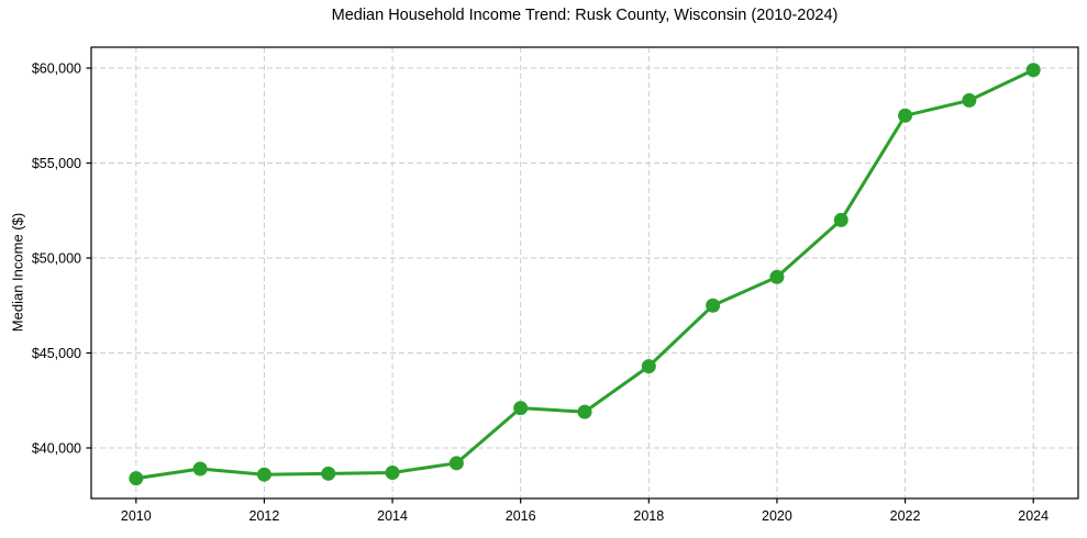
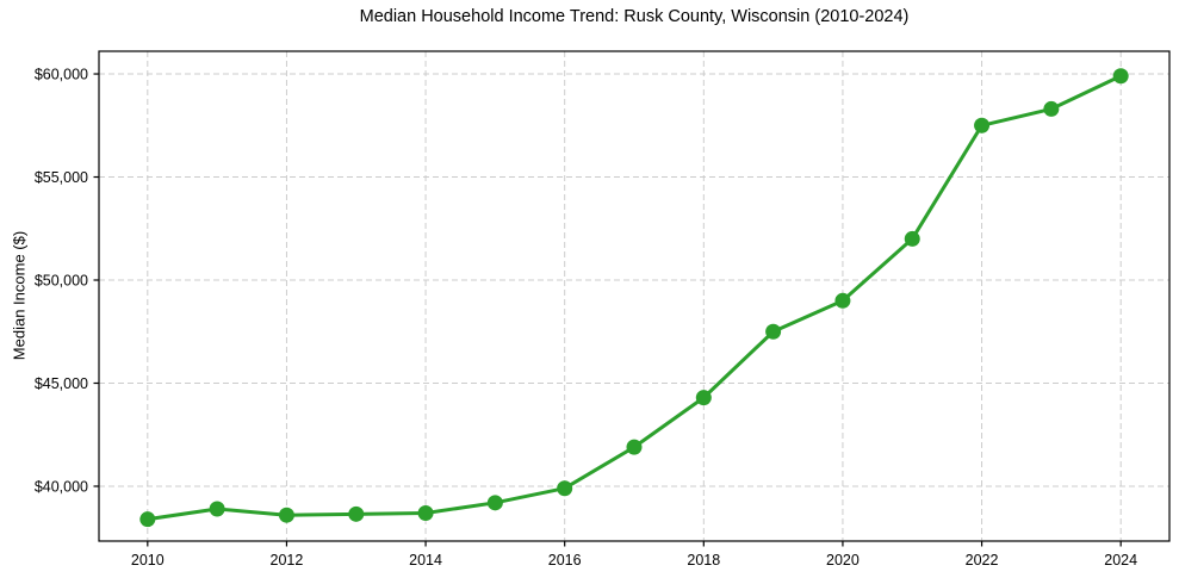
2016: $42100 -> $39900
